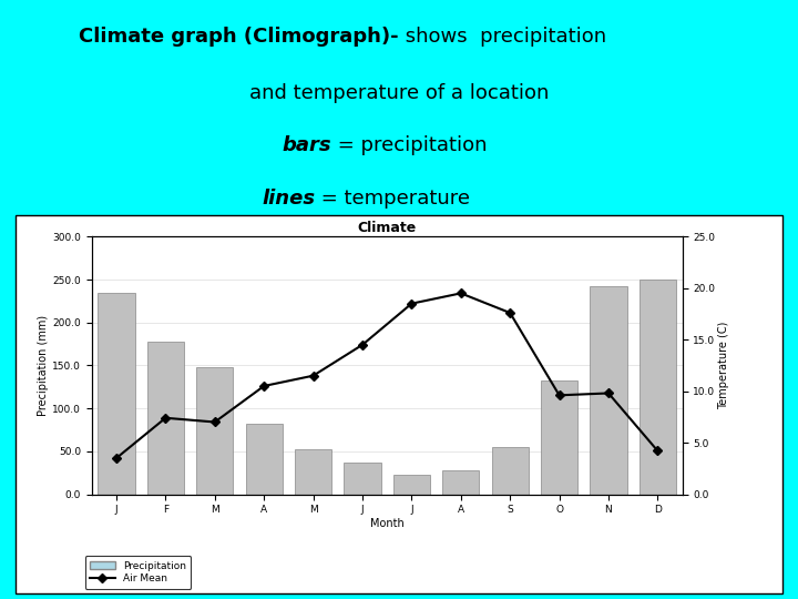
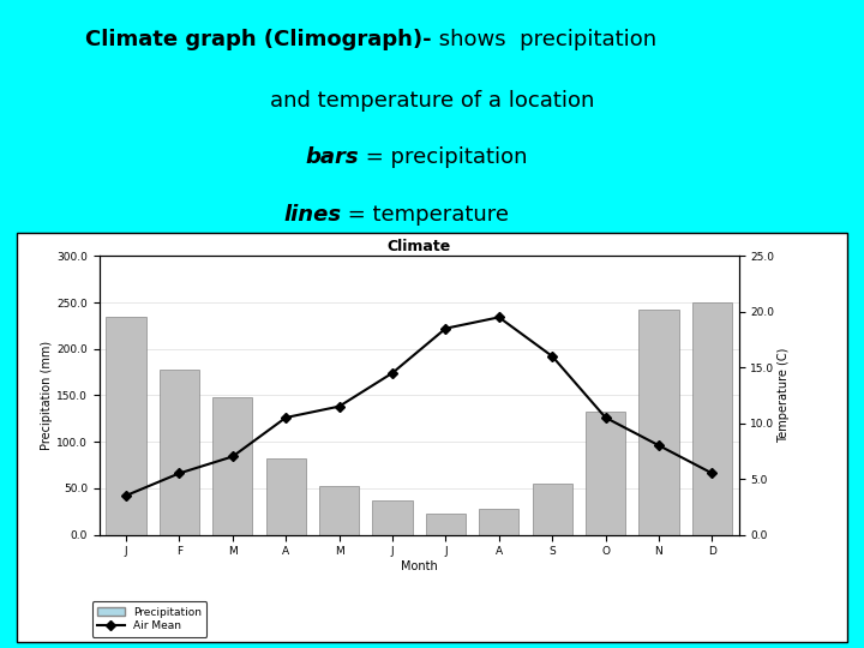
Air Mean/F: 7.4 -> 5.5
Air Mean/S: 17.6 -> 16.0
Air Mean/O: 9.6 -> 10.5
Air Mean/N: 9.8 -> 8.0
Air Mean/D: 4.2 -> 5.5
